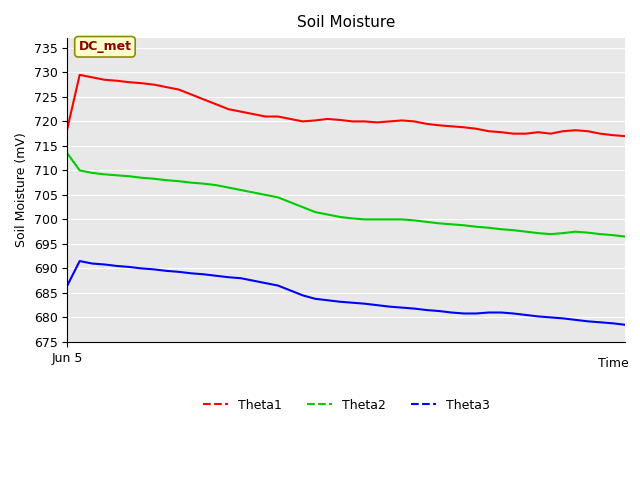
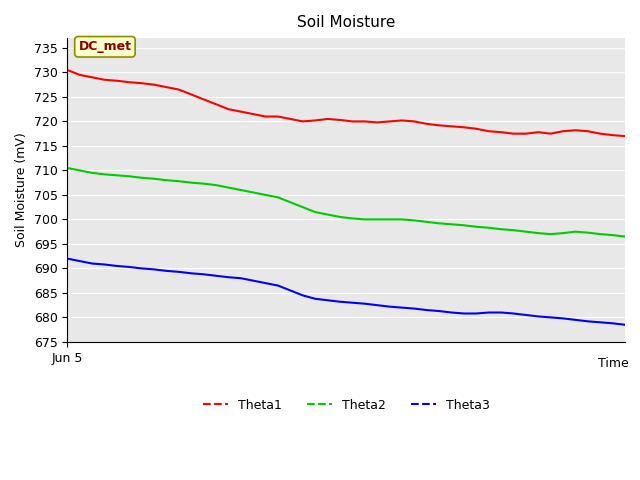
Theta1/Jun 5: 718.5 -> 730.5
Theta2/Jun 5: 713.5 -> 710.5
Theta3/Jun 5: 686.5 -> 692.0
